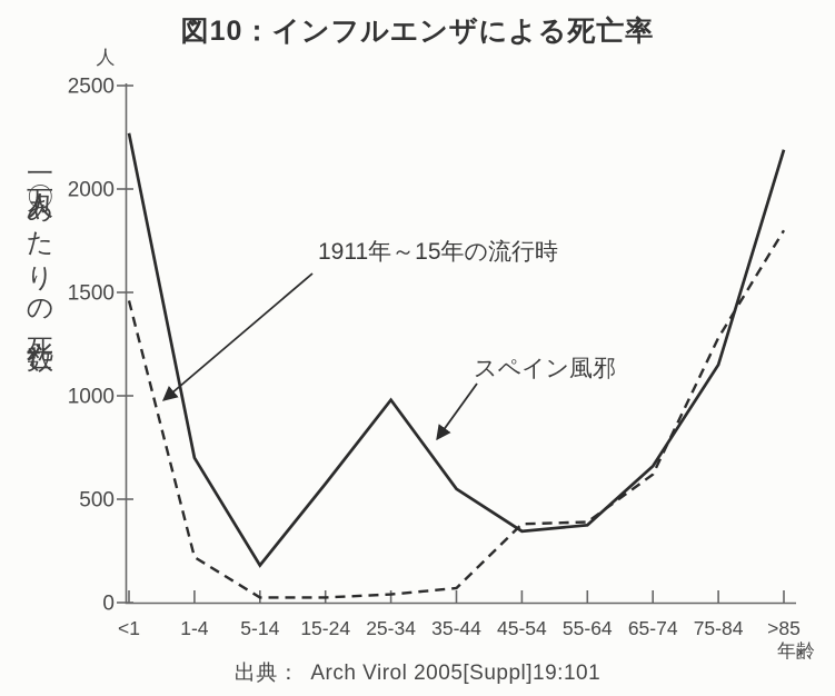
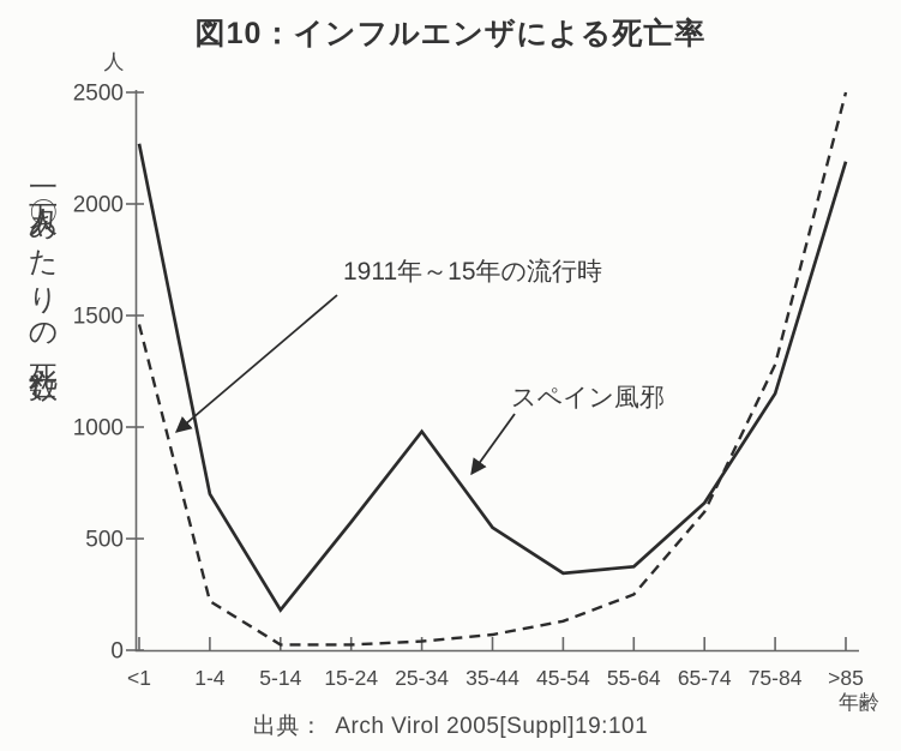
1911年～15年の流行時/45-54: 380 -> 130
1911年～15年の流行時/55-64: 390 -> 250
1911年～15年の流行時/>85: 1800 -> 2500
